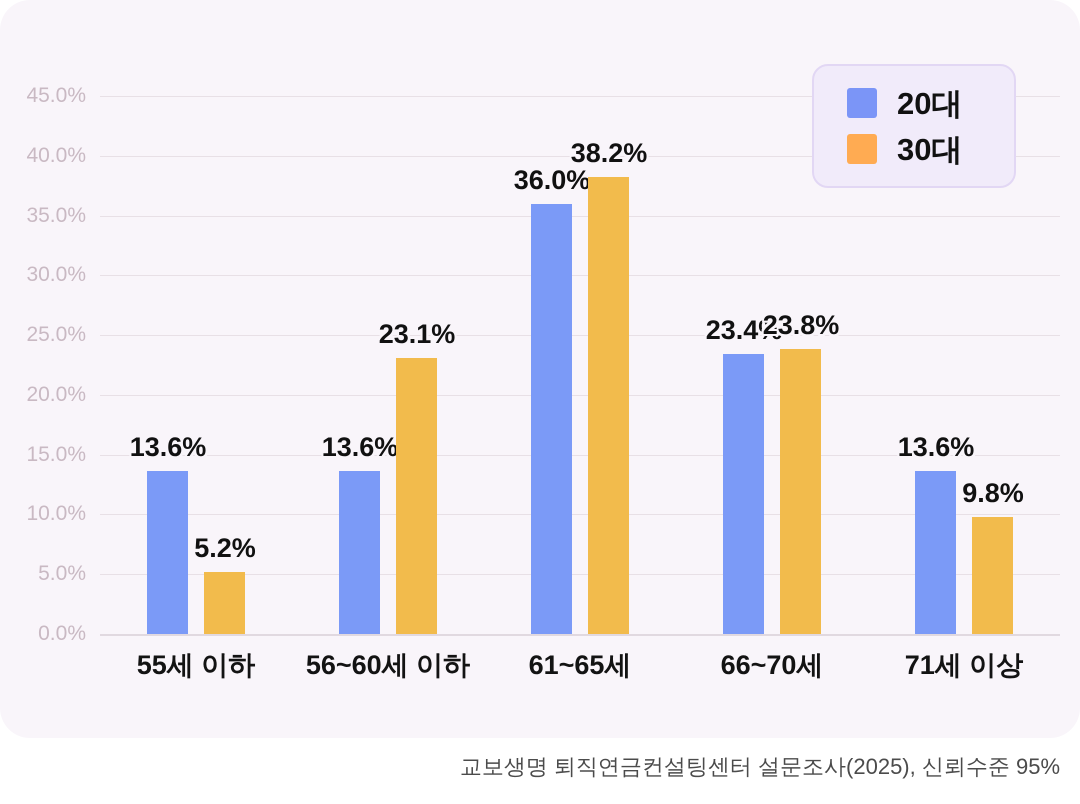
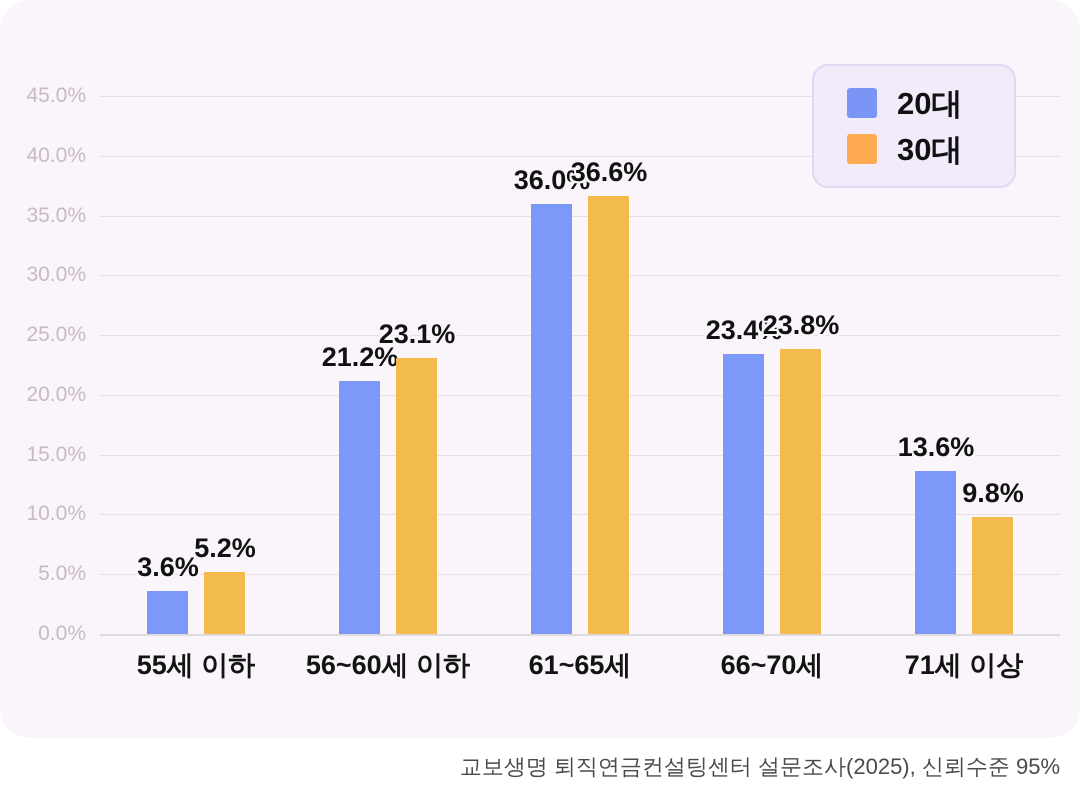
20대/55세 이하: 13.6% -> 3.6%
20대/56~60세 이하: 13.6% -> 21.2%
30대/61~65세: 38.2% -> 36.6%
